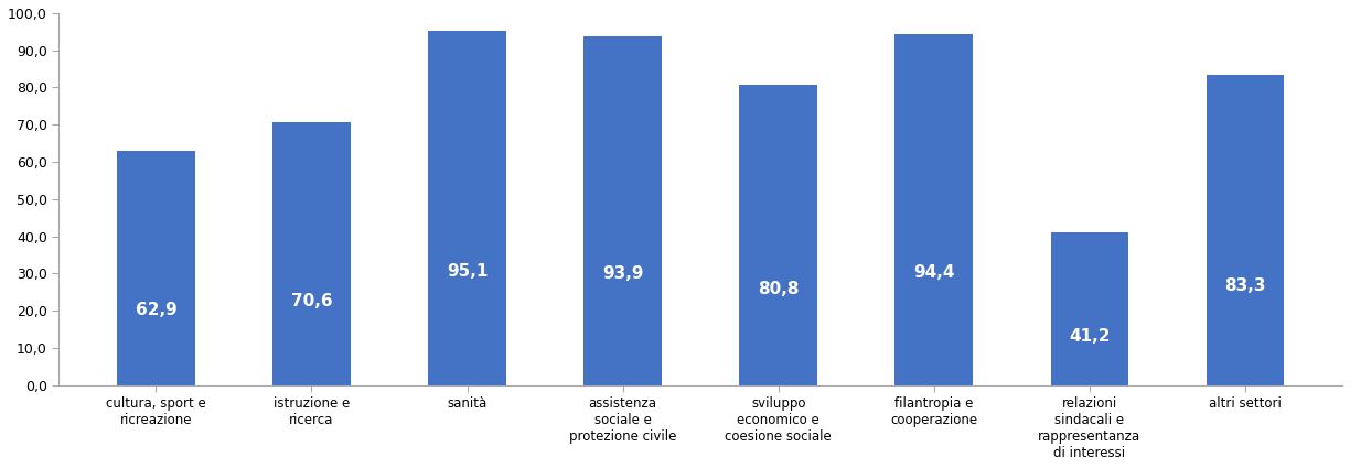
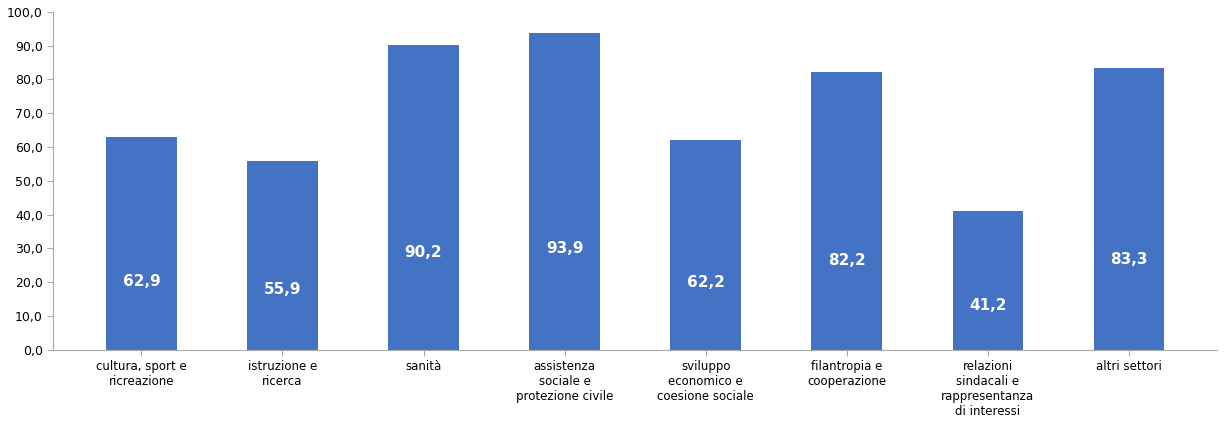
istruzione e ricerca: 70,6 -> 55,9
sanità: 95,1 -> 90,2
sviluppo economico e coesione sociale: 80,8 -> 62,2
filantropia e cooperazione: 94,4 -> 82,2
